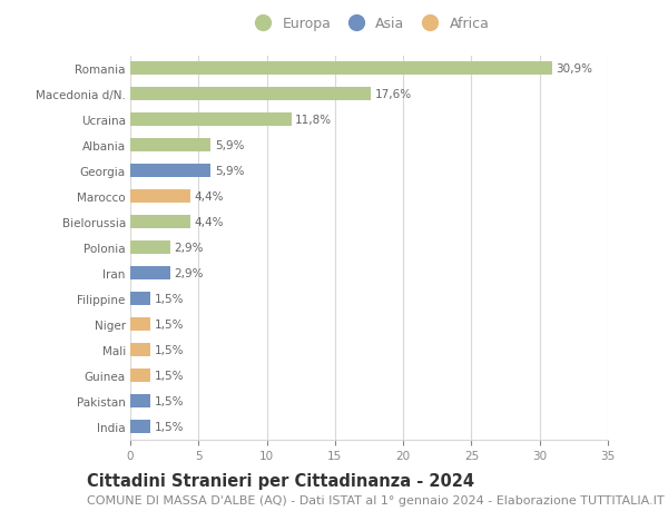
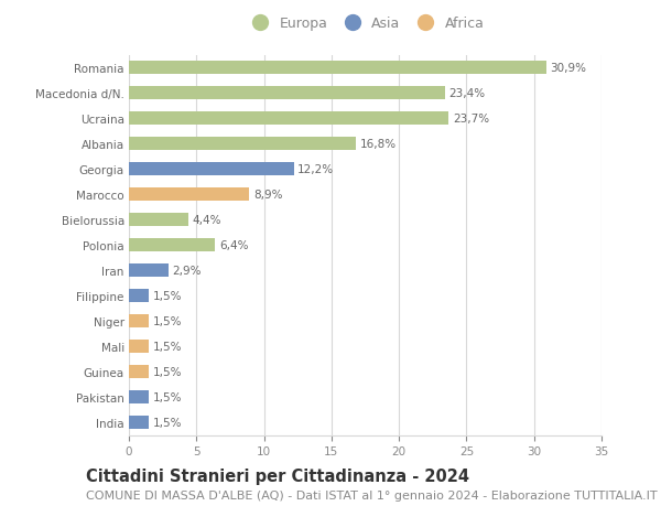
Macedonia d/N.: 17,6% -> 23,4%
Ucraina: 11,8% -> 23,7%
Albania: 5,9% -> 16,8%
Georgia: 5,9% -> 12,2%
Marocco: 4,4% -> 8,9%
Polonia: 2,9% -> 6,4%
